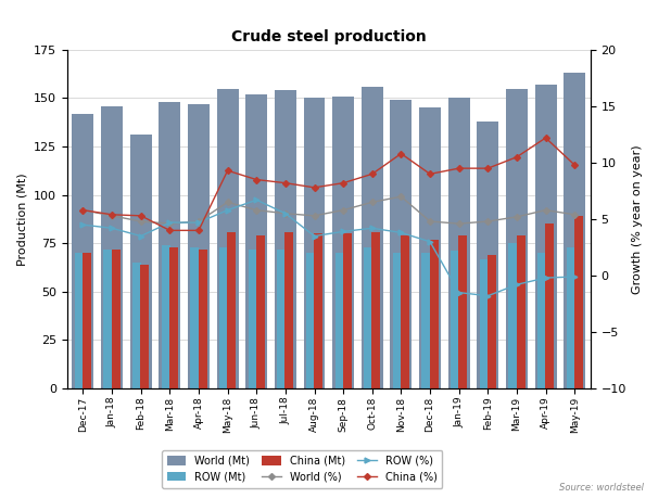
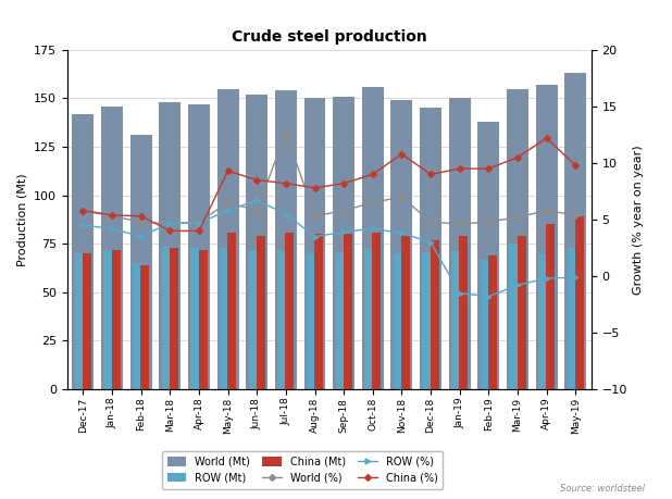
World (%)/Jul-18: 5.5 -> 12.7
